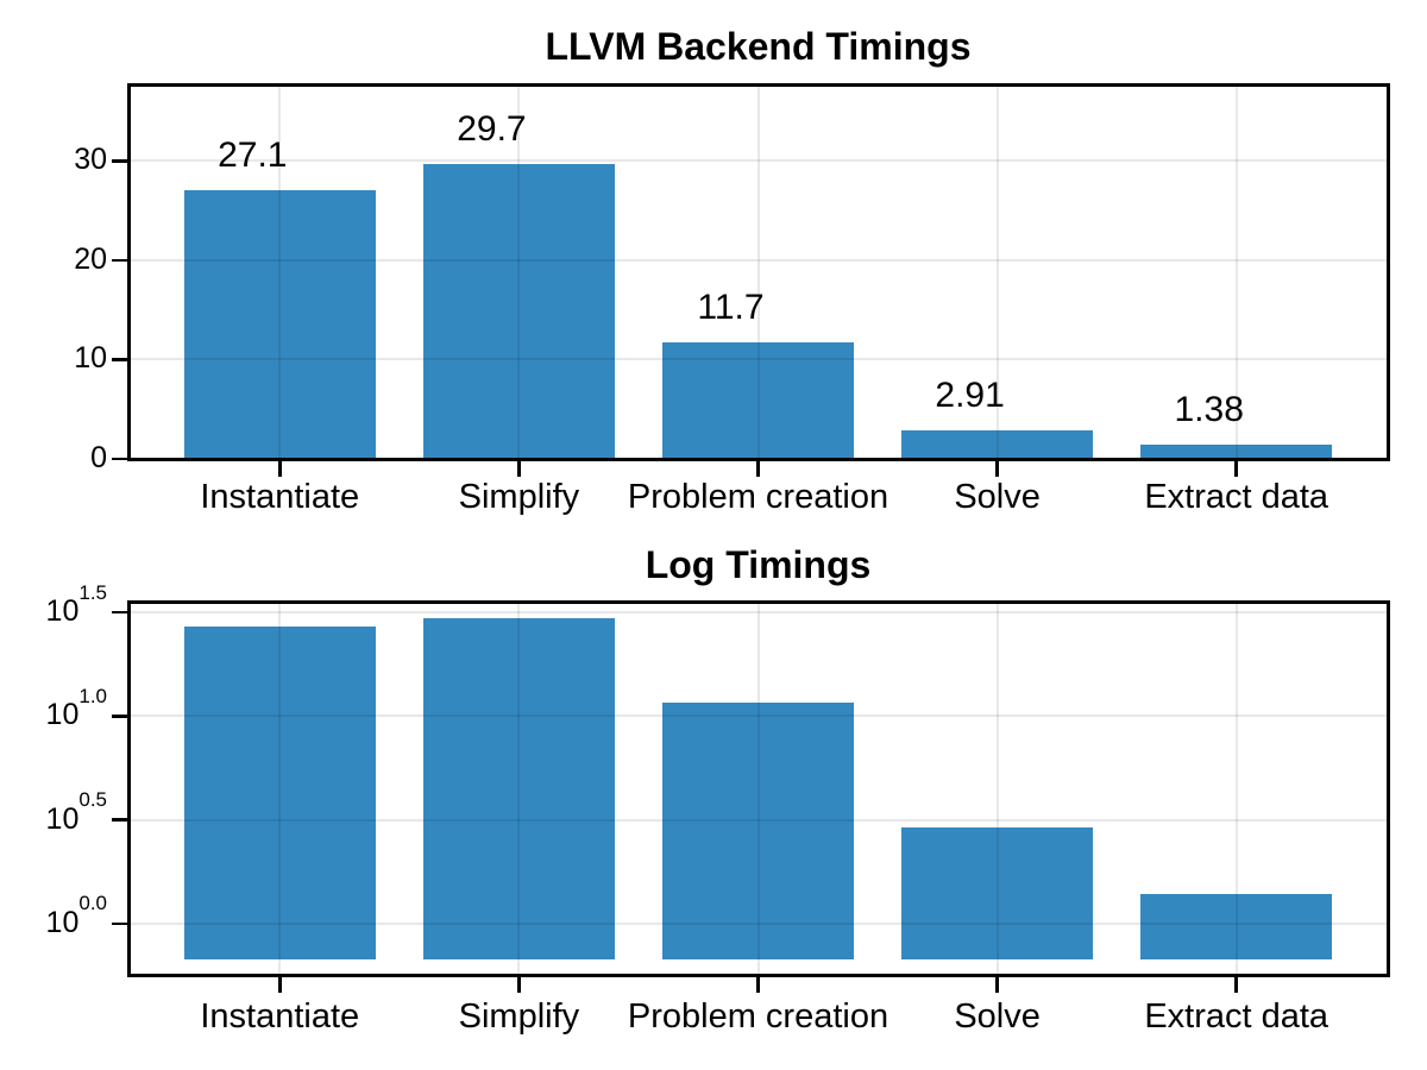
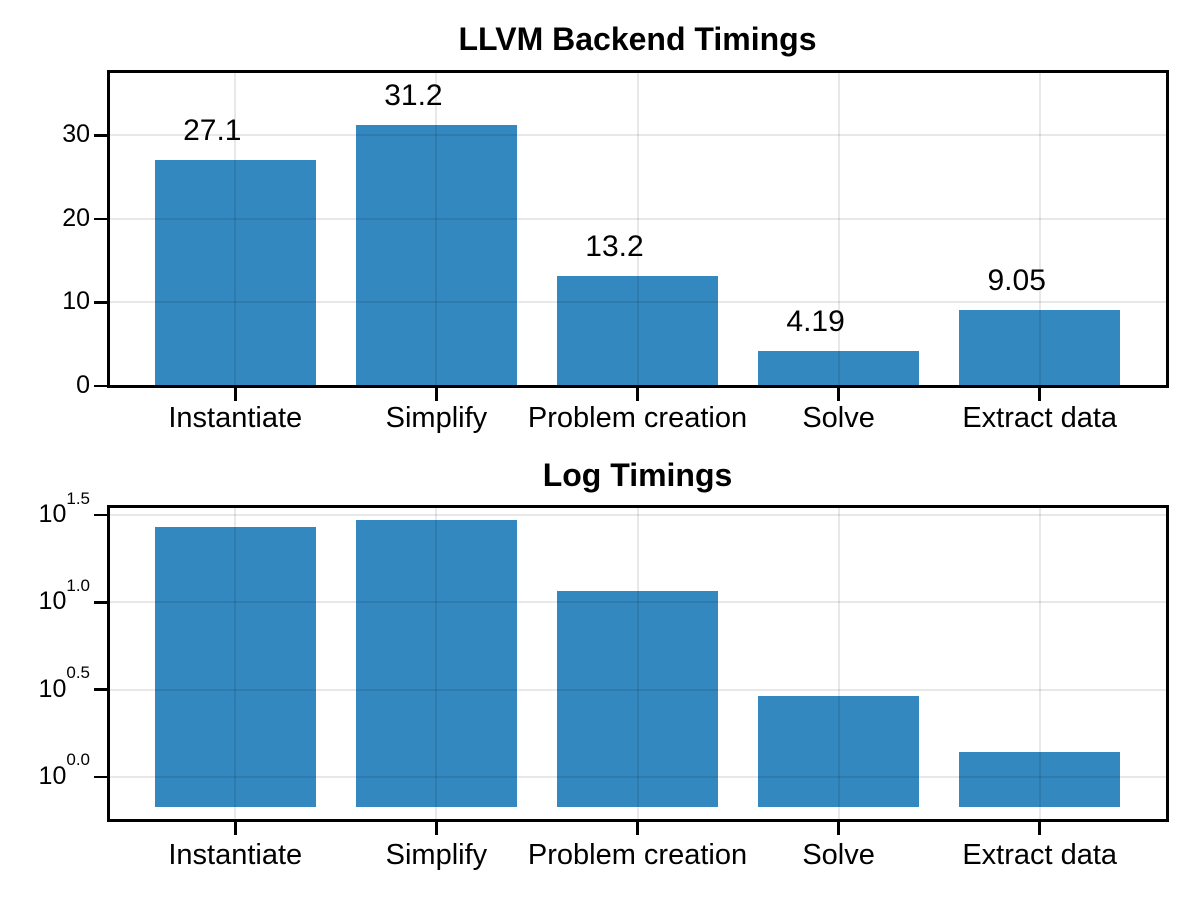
LLVM Backend Timings/Simplify: 29.7 -> 31.2
LLVM Backend Timings/Problem creation: 11.7 -> 13.2
LLVM Backend Timings/Solve: 2.91 -> 4.19
LLVM Backend Timings/Extract data: 1.38 -> 9.05
